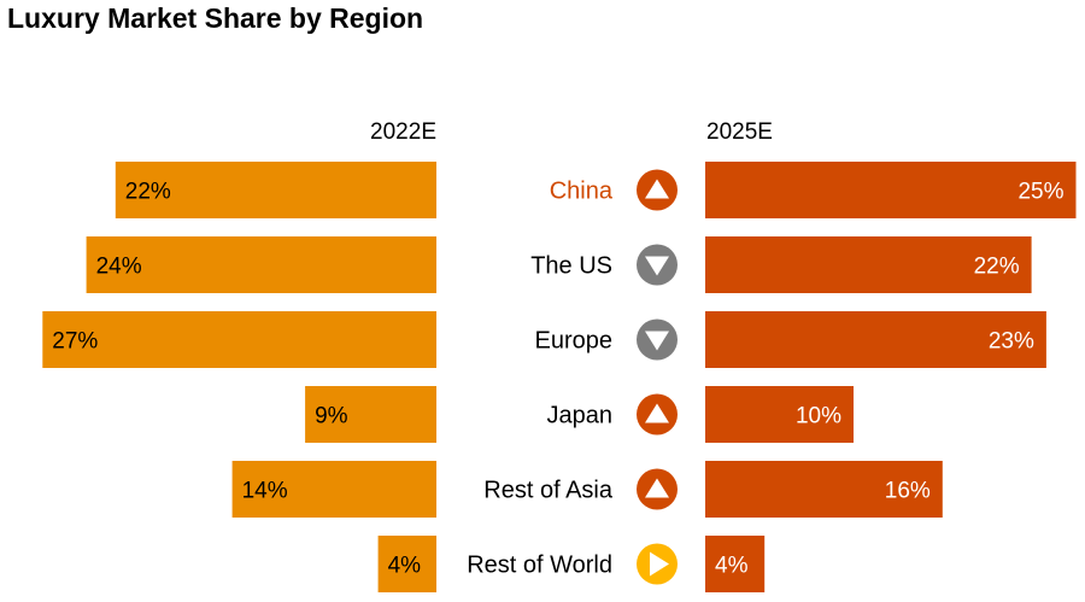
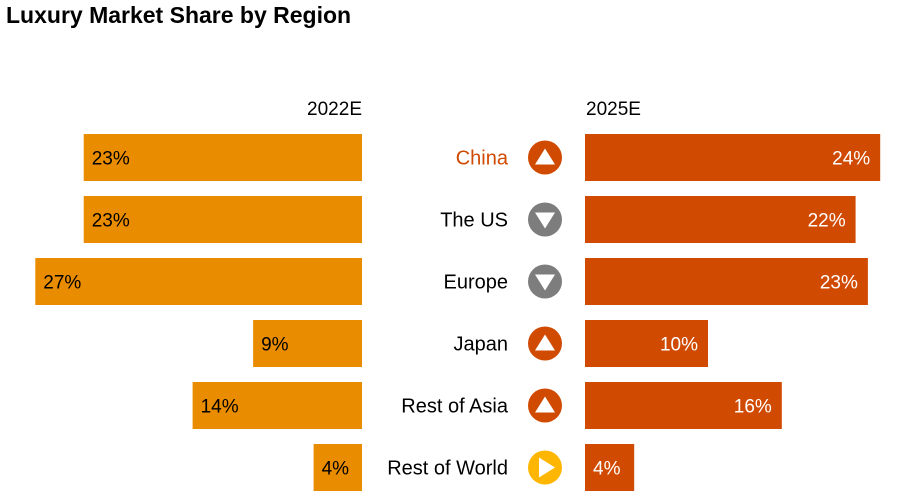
2022E/China: 22% -> 23%
2025E/China: 25% -> 24%
2022E/The US: 24% -> 23%
